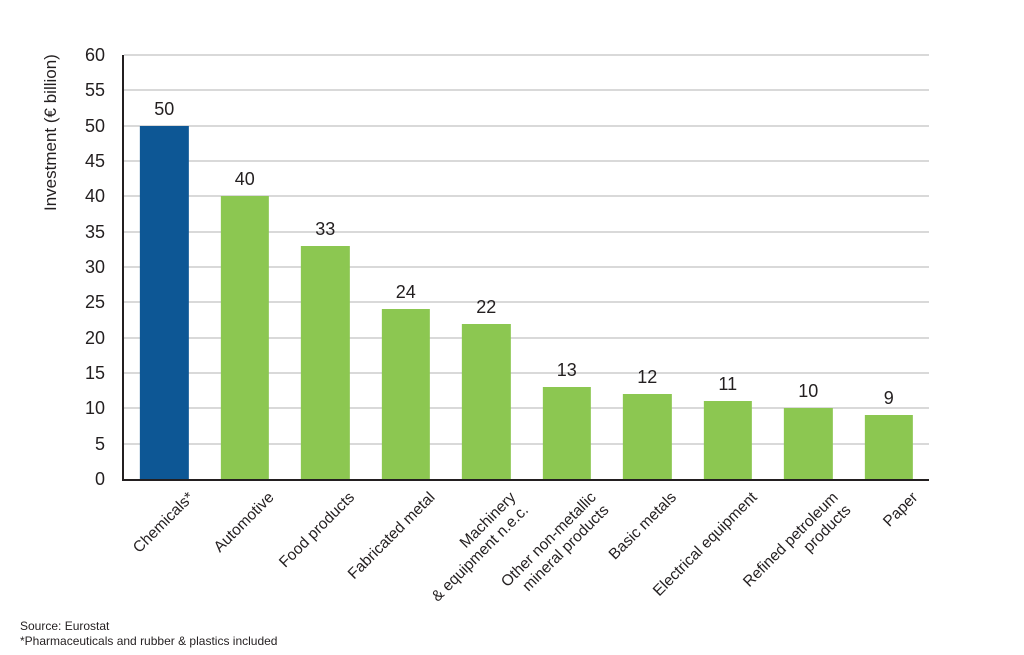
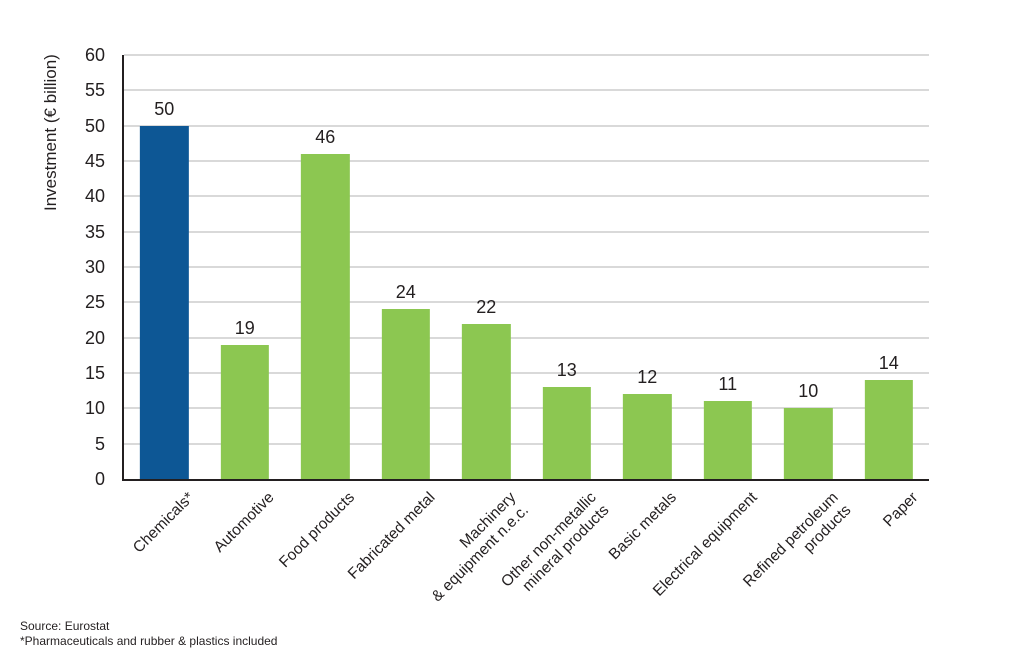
Automotive: 40 -> 19
Food products: 33 -> 46
Paper: 9 -> 14
